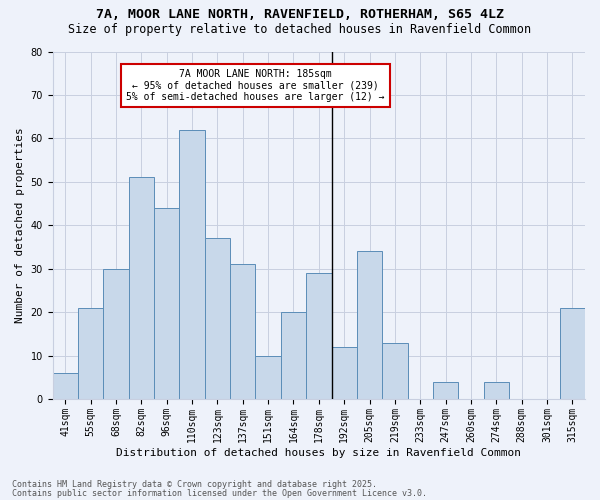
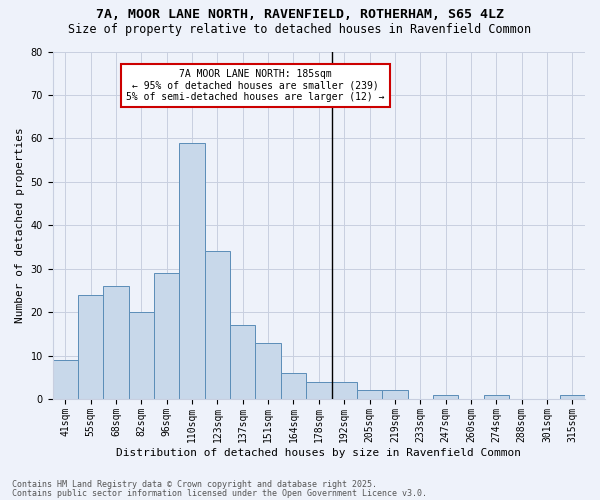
41sqm: 6 -> 9
55sqm: 21 -> 24
68sqm: 30 -> 26
82sqm: 51 -> 20
96sqm: 44 -> 29
110sqm: 62 -> 59
123sqm: 37 -> 34
137sqm: 31 -> 17
151sqm: 10 -> 13
164sqm: 20 -> 6
178sqm: 29 -> 4
192sqm: 12 -> 4
205sqm: 34 -> 2
219sqm: 13 -> 2
247sqm: 4 -> 1
274sqm: 4 -> 1
315sqm: 21 -> 1
